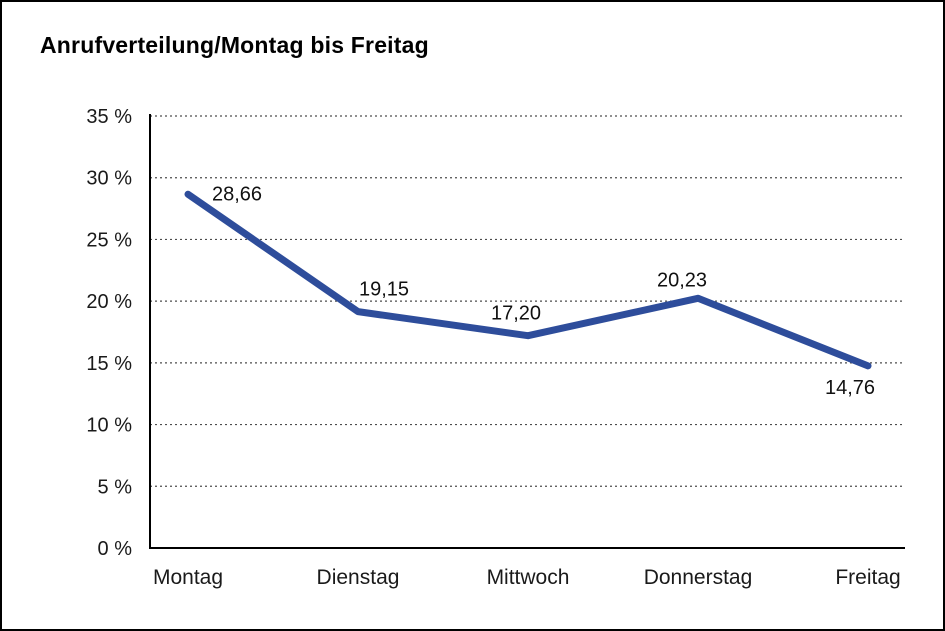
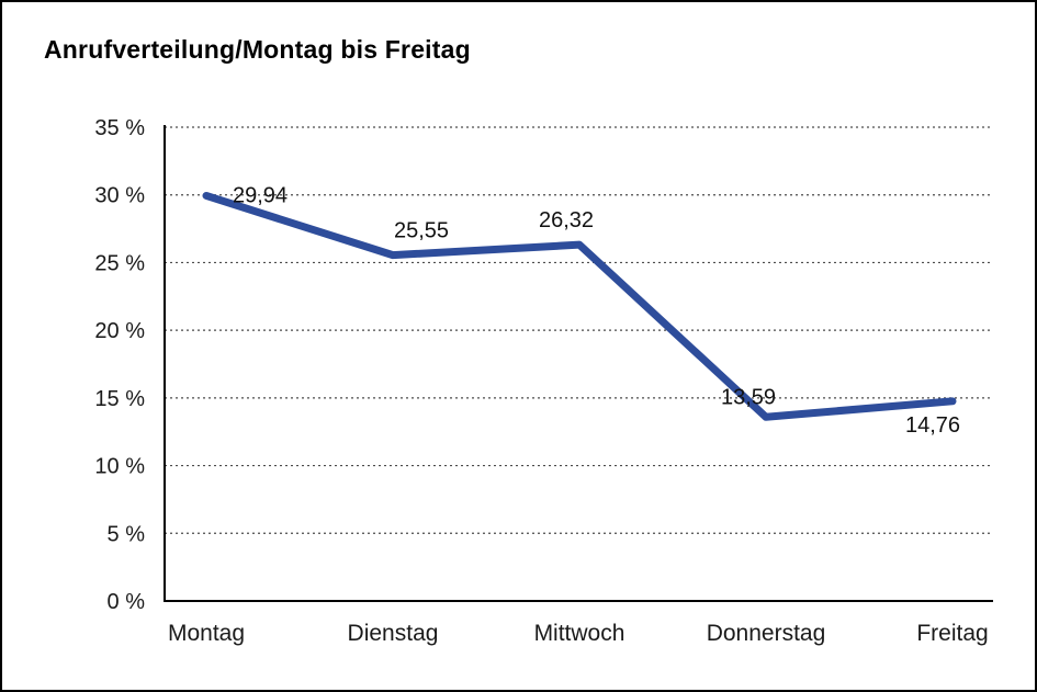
Montag: 28,66 -> 29,94
Dienstag: 19,15 -> 25,55
Mittwoch: 17,20 -> 26,32
Donnerstag: 20,23 -> 13,59
